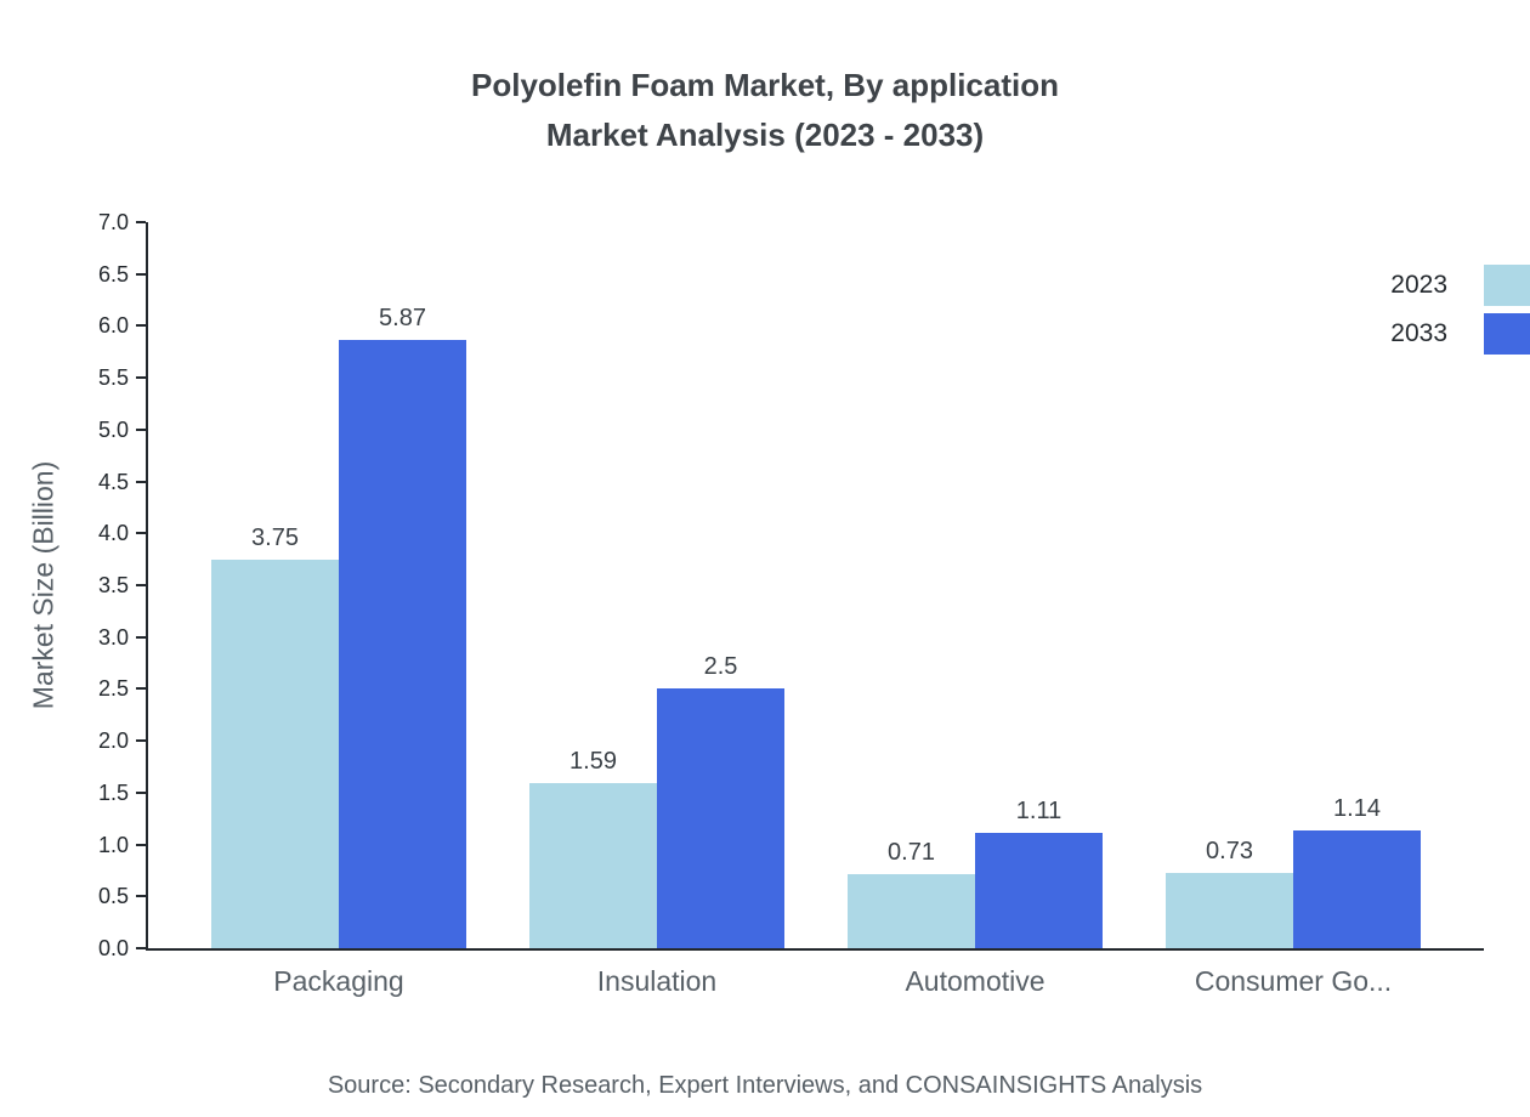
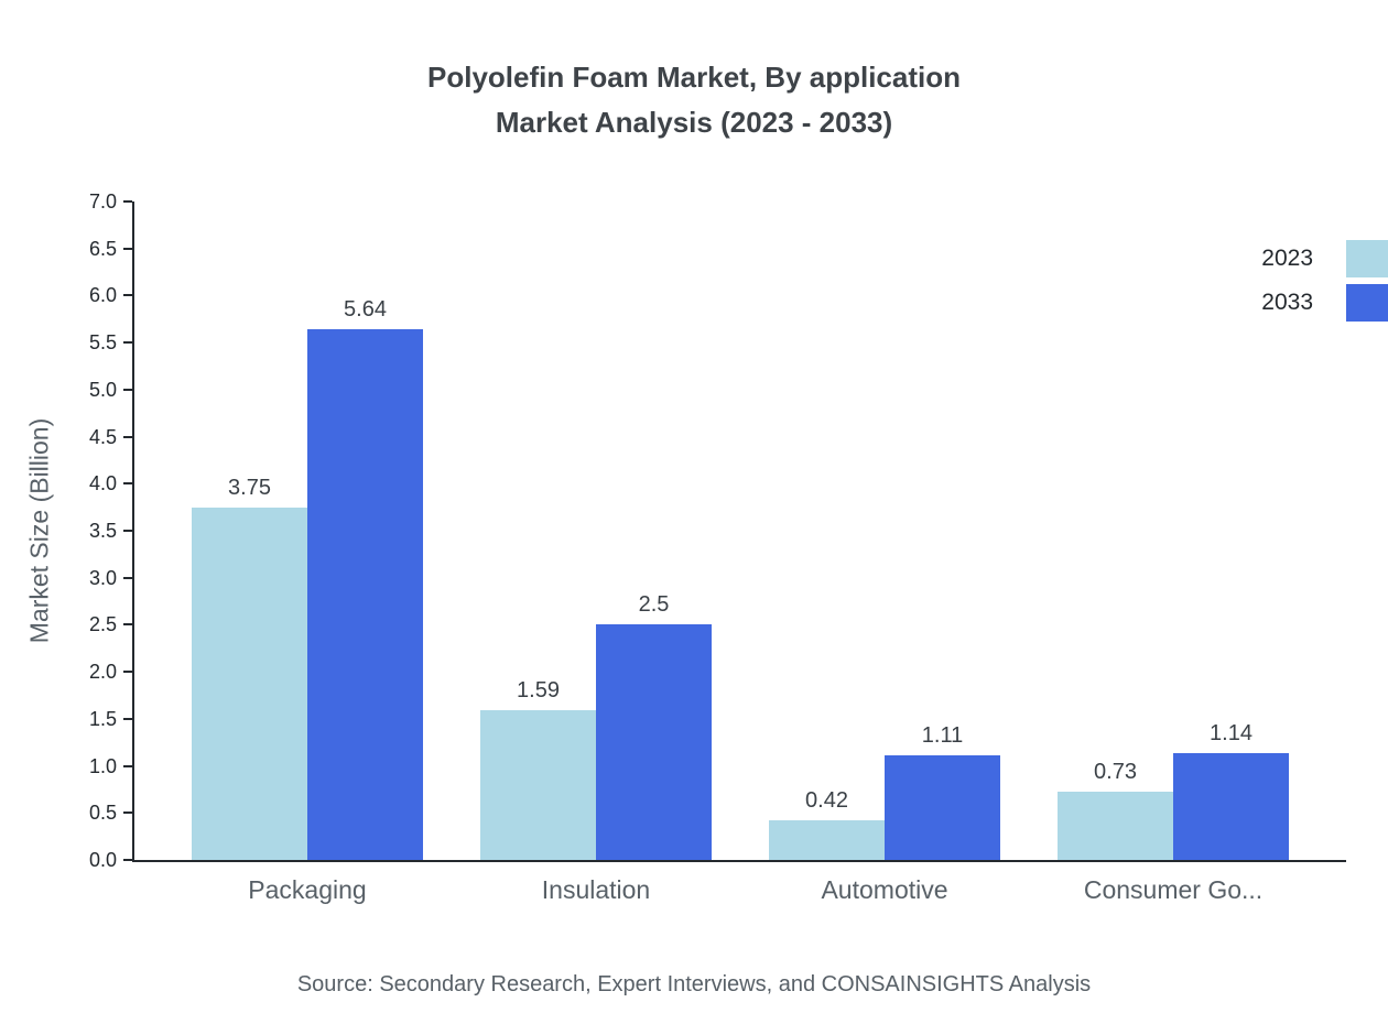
2033/Packaging: 5.87 -> 5.64
2023/Automotive: 0.71 -> 0.42
